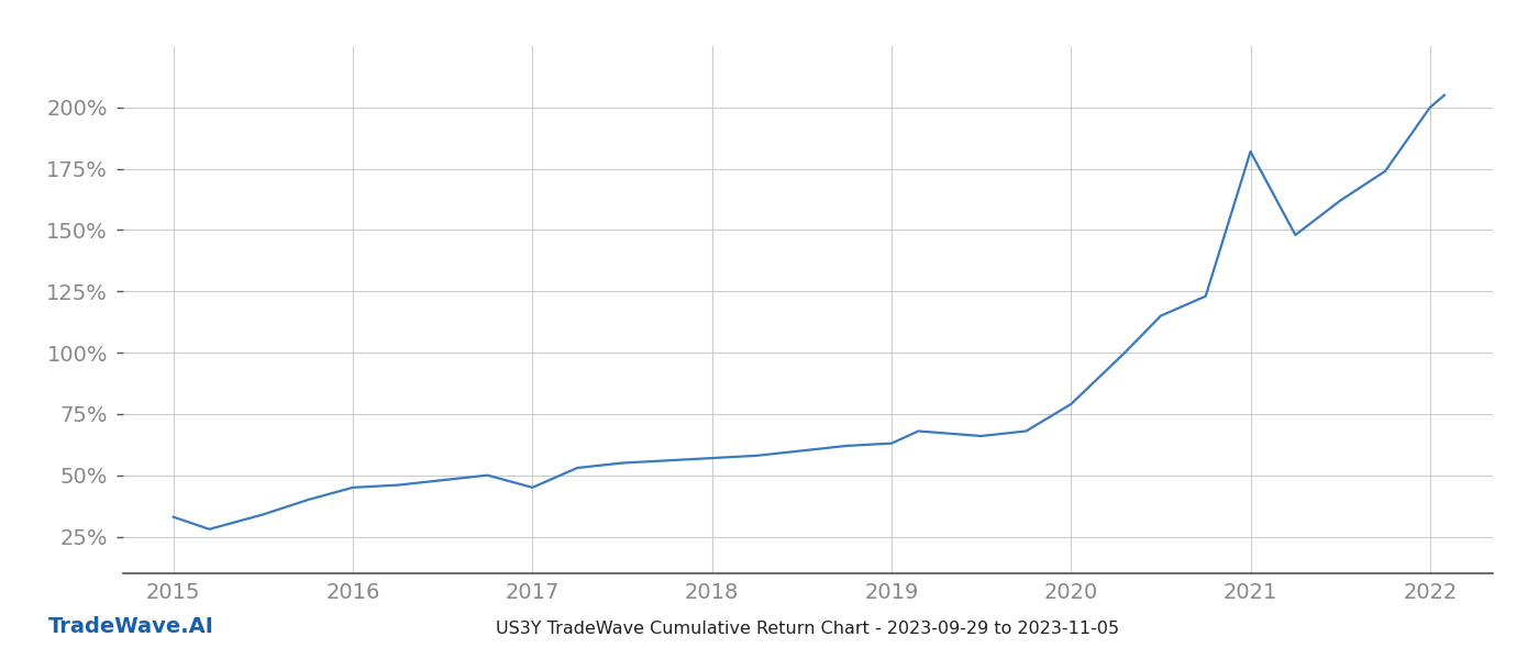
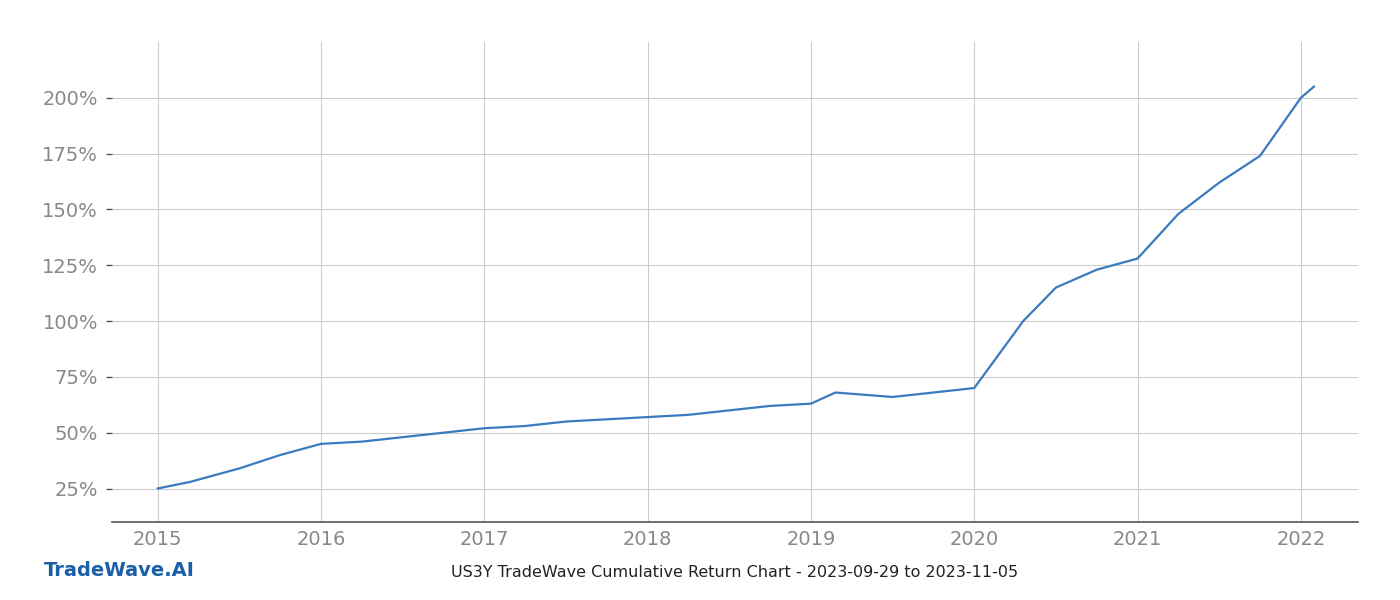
2015: 33% -> 25%
2017: 45% -> 52%
2020: 79% -> 70%
2021: 182% -> 128%
